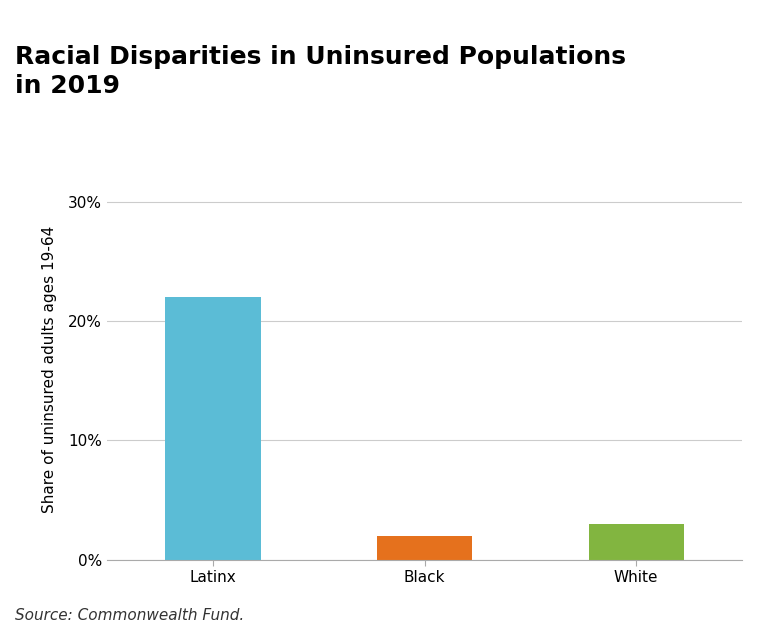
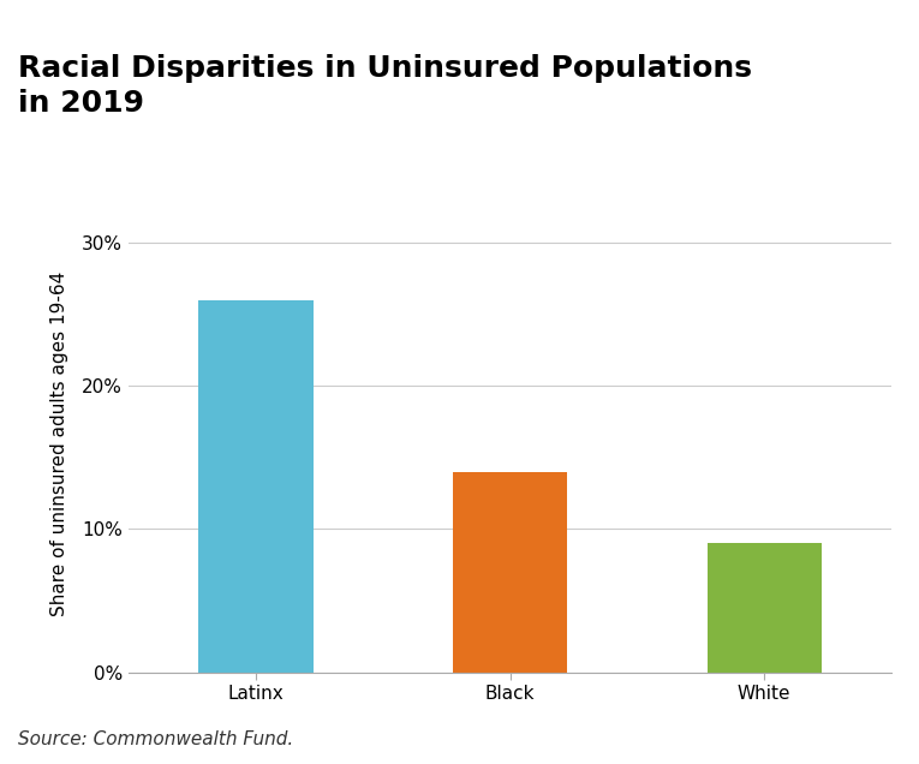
Latinx: 22% -> 26%
Black: 2% -> 14%
White: 3% -> 9%
